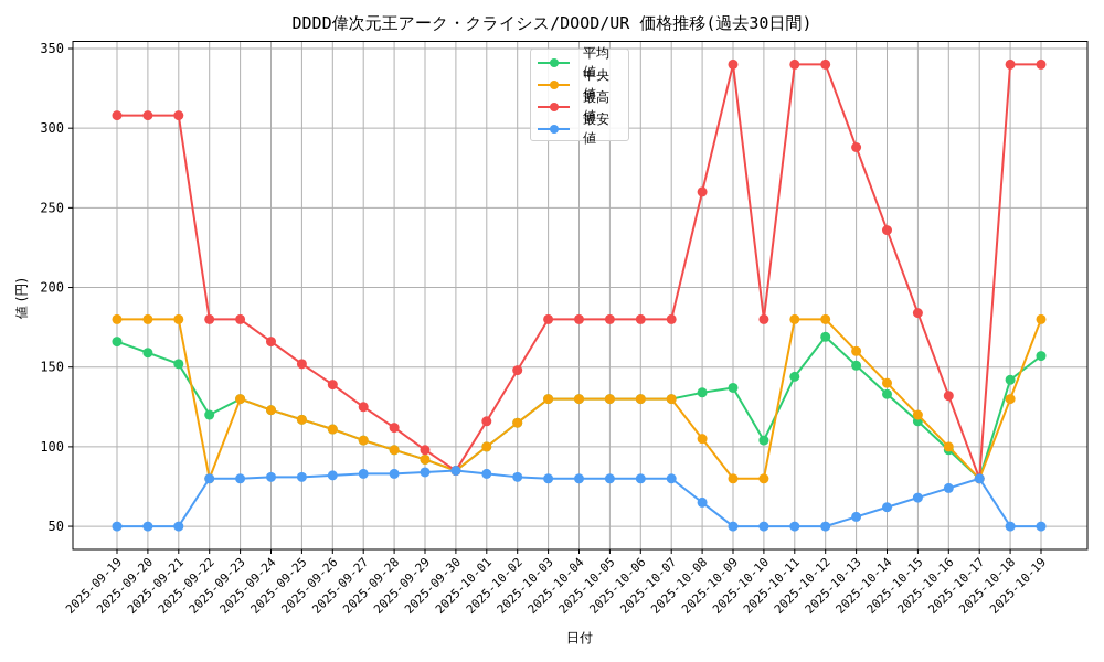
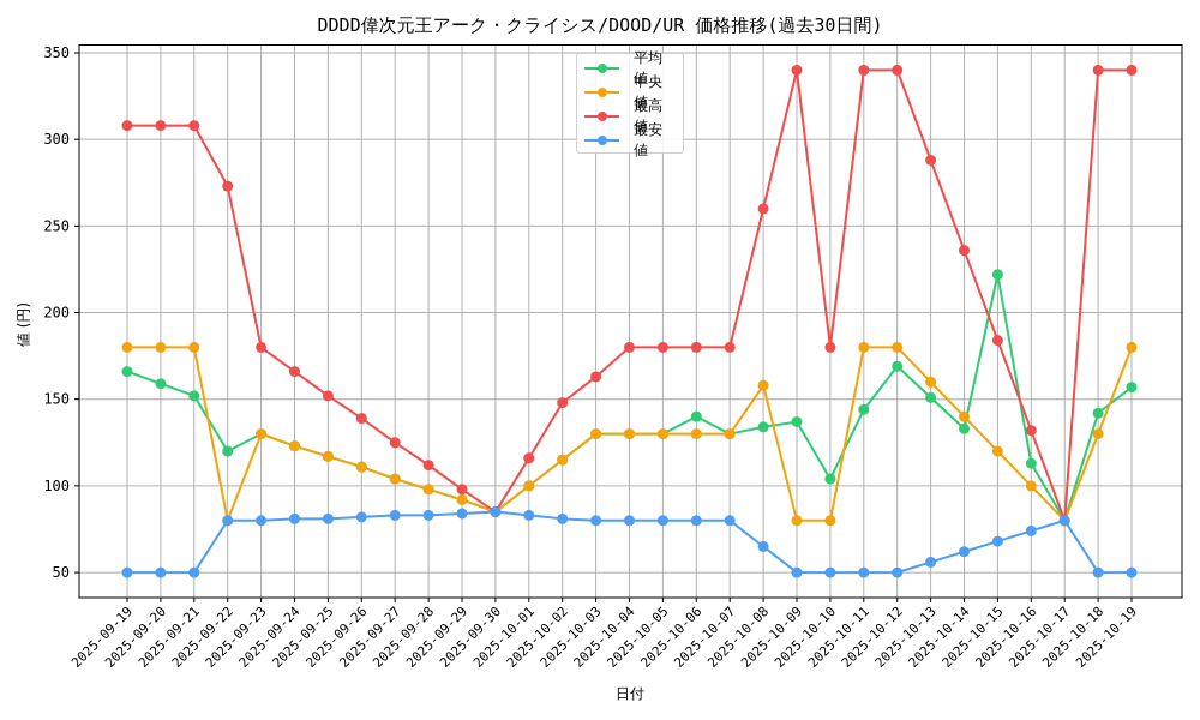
最高値/2025-09-22: 180 -> 273
最高値/2025-10-03: 180 -> 163
平均値/2025-10-06: 130 -> 140
中央値/2025-10-08: 105 -> 158
平均値/2025-10-15: 116 -> 222
平均値/2025-10-16: 98 -> 113
